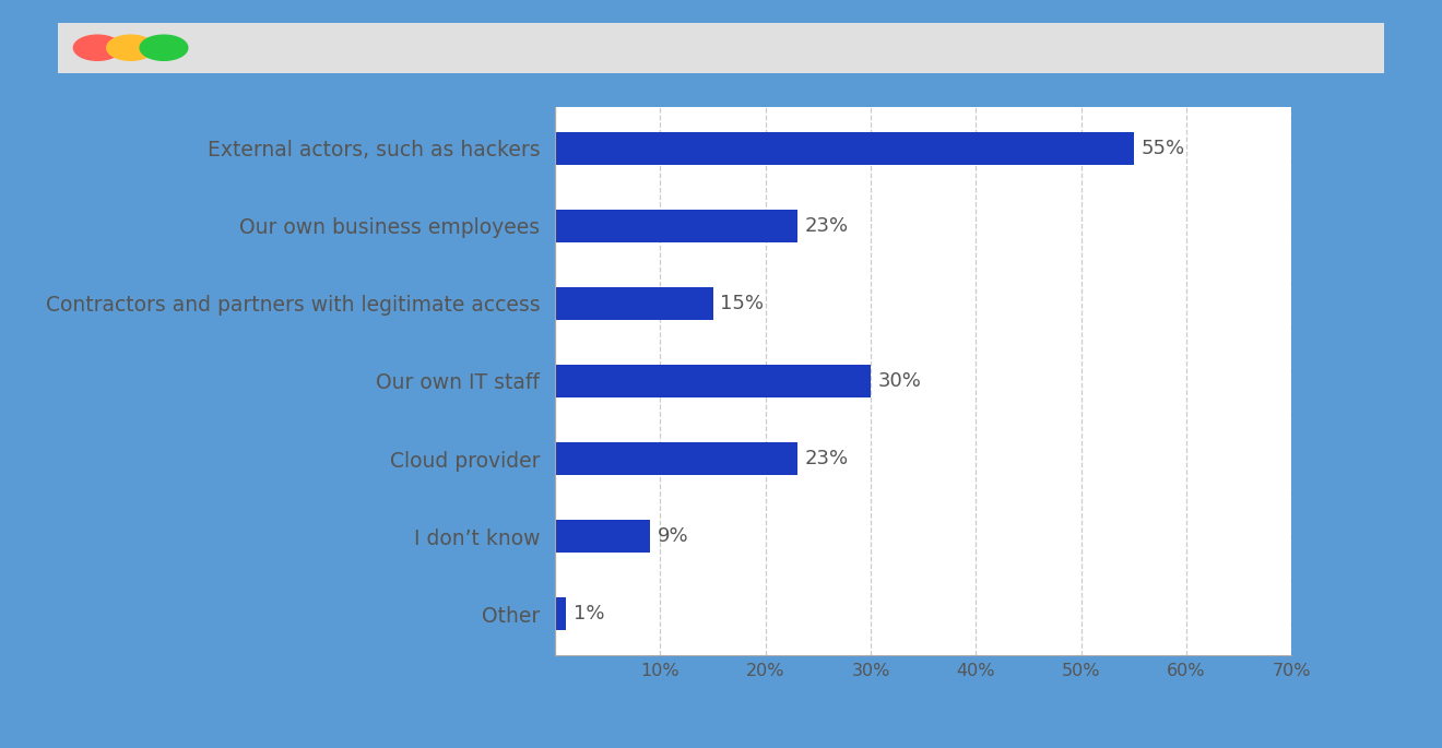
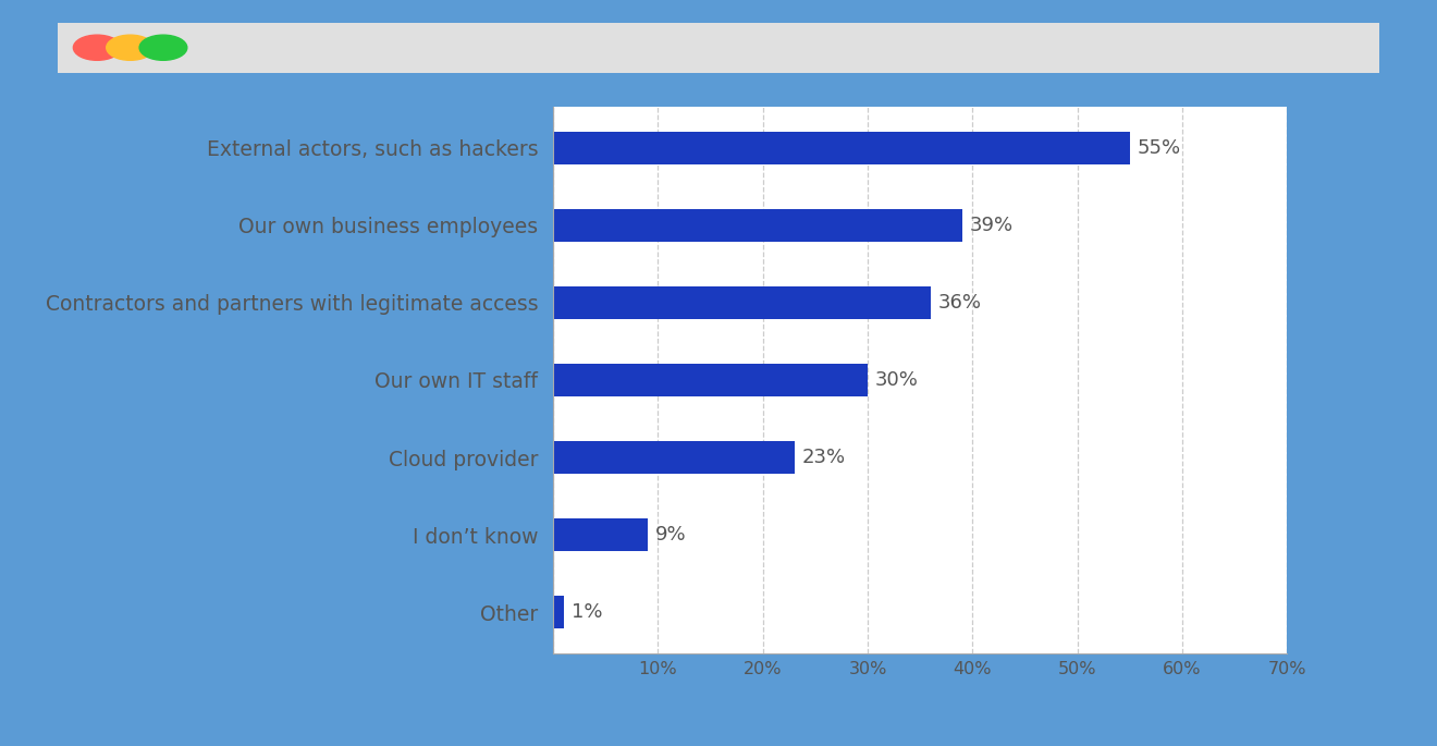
Our own business employees: 23% -> 39%
Contractors and partners with legitimate access: 15% -> 36%
